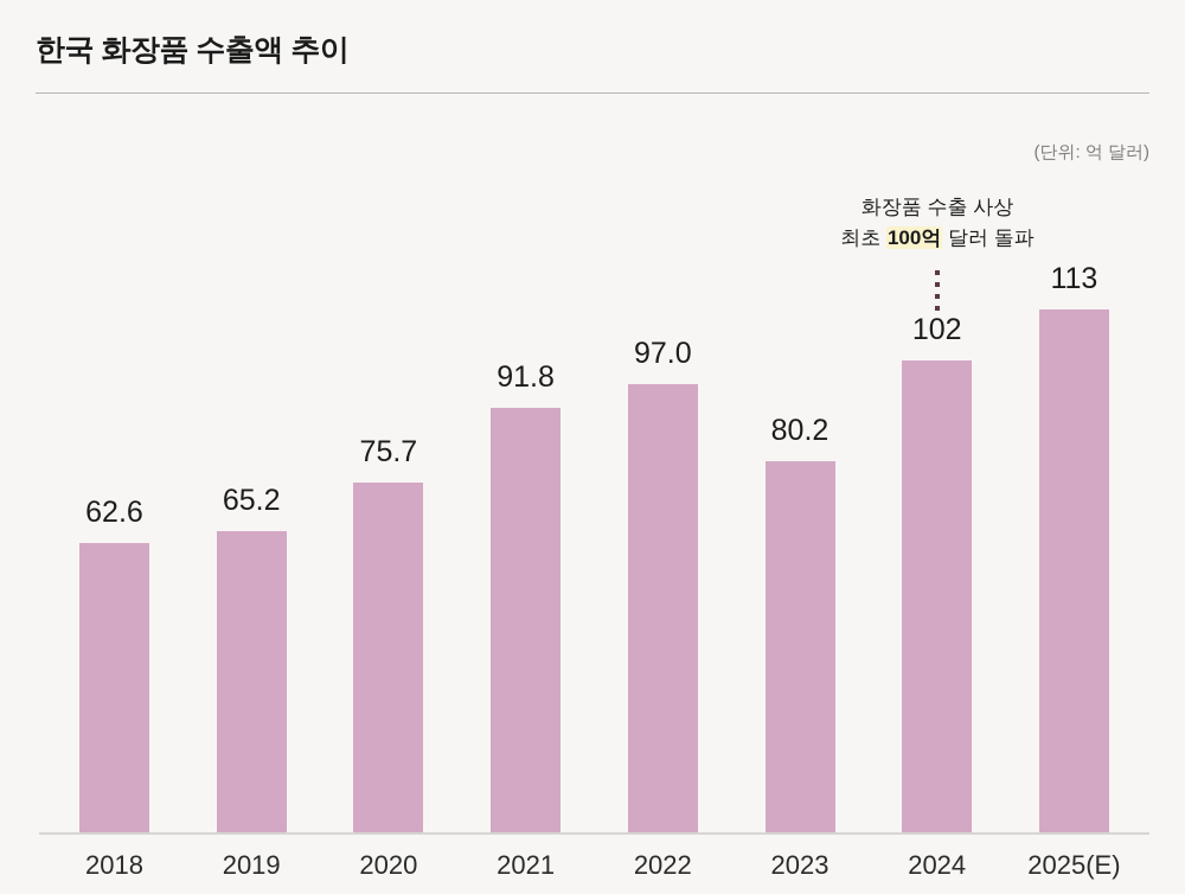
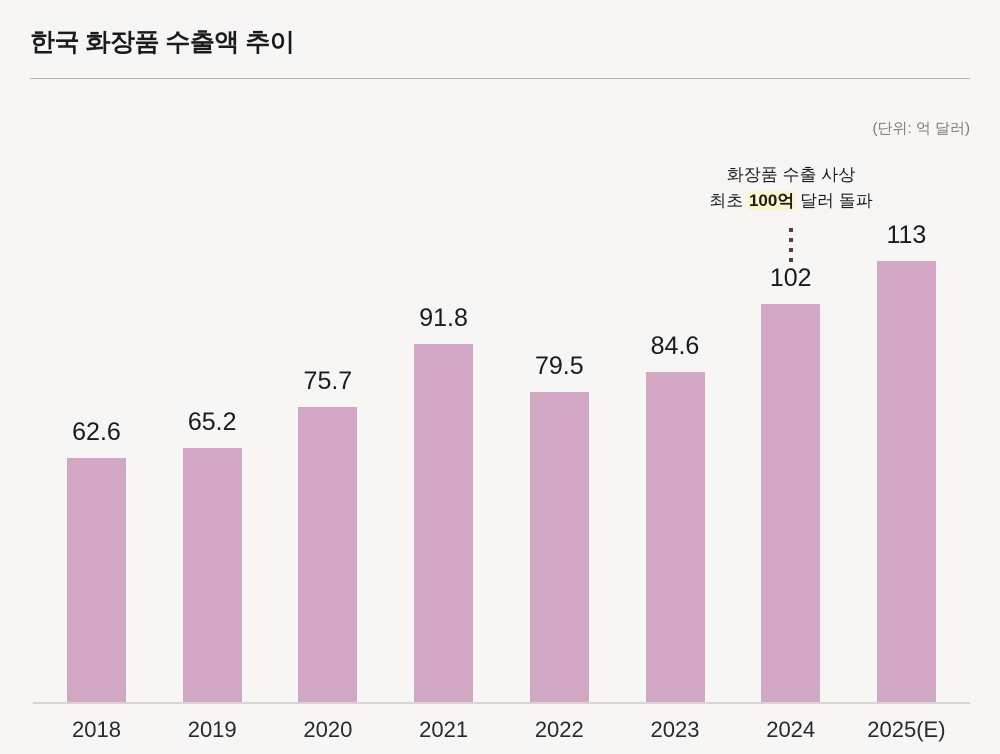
2022: 97.0 -> 79.5
2023: 80.2 -> 84.6
